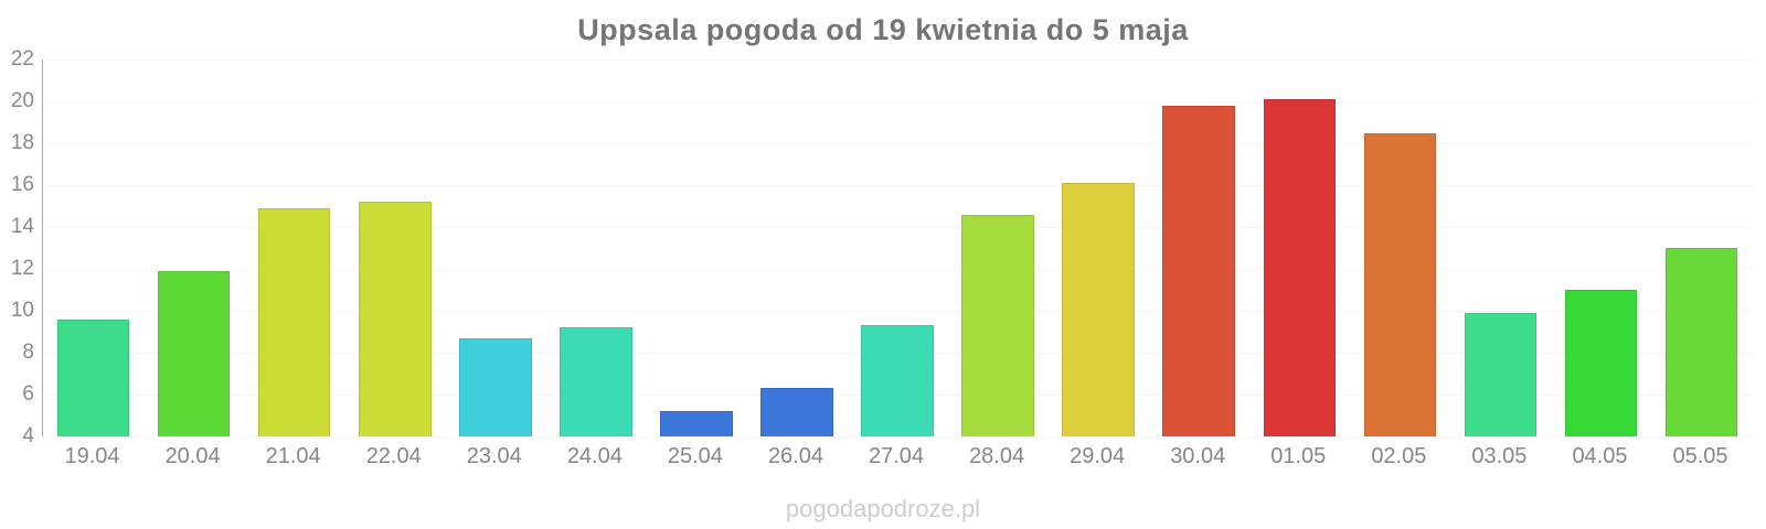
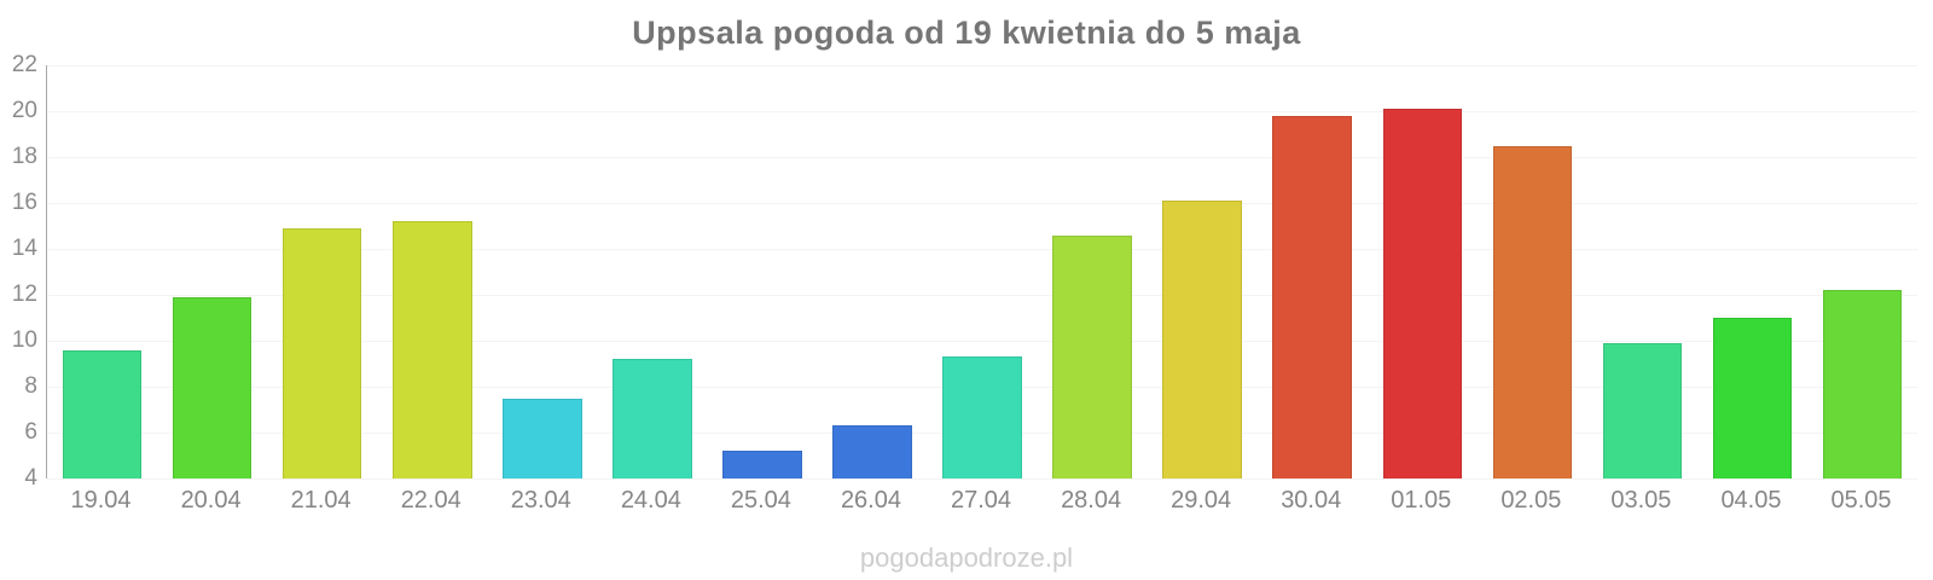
23.04: 8.7 -> 7.5
05.05: 13.0 -> 12.2
